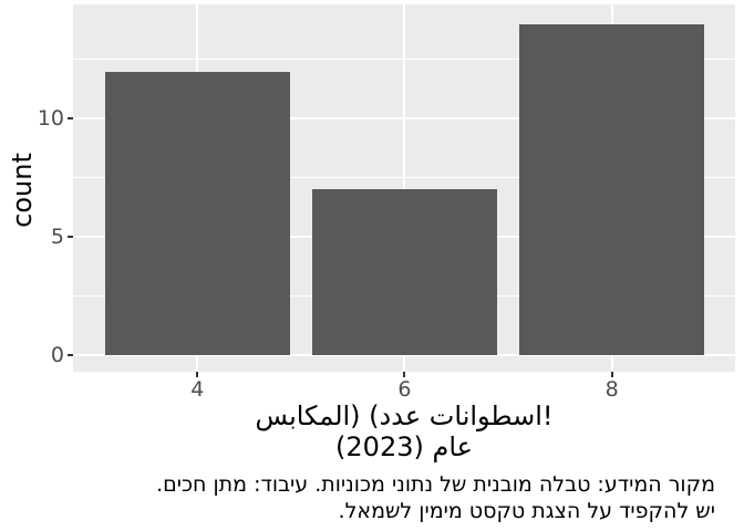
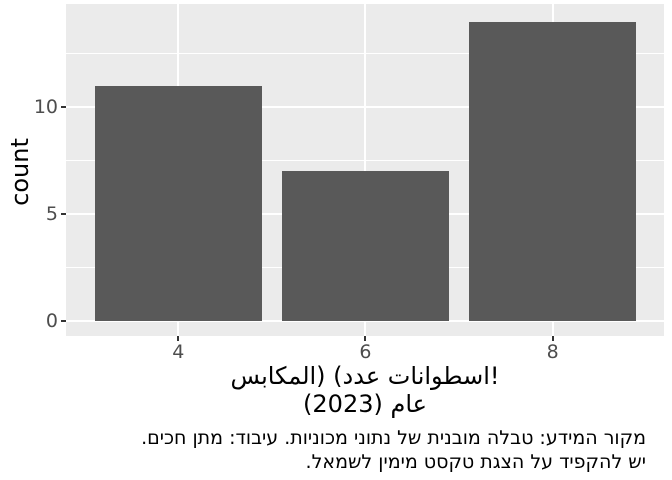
4: 12 -> 11
